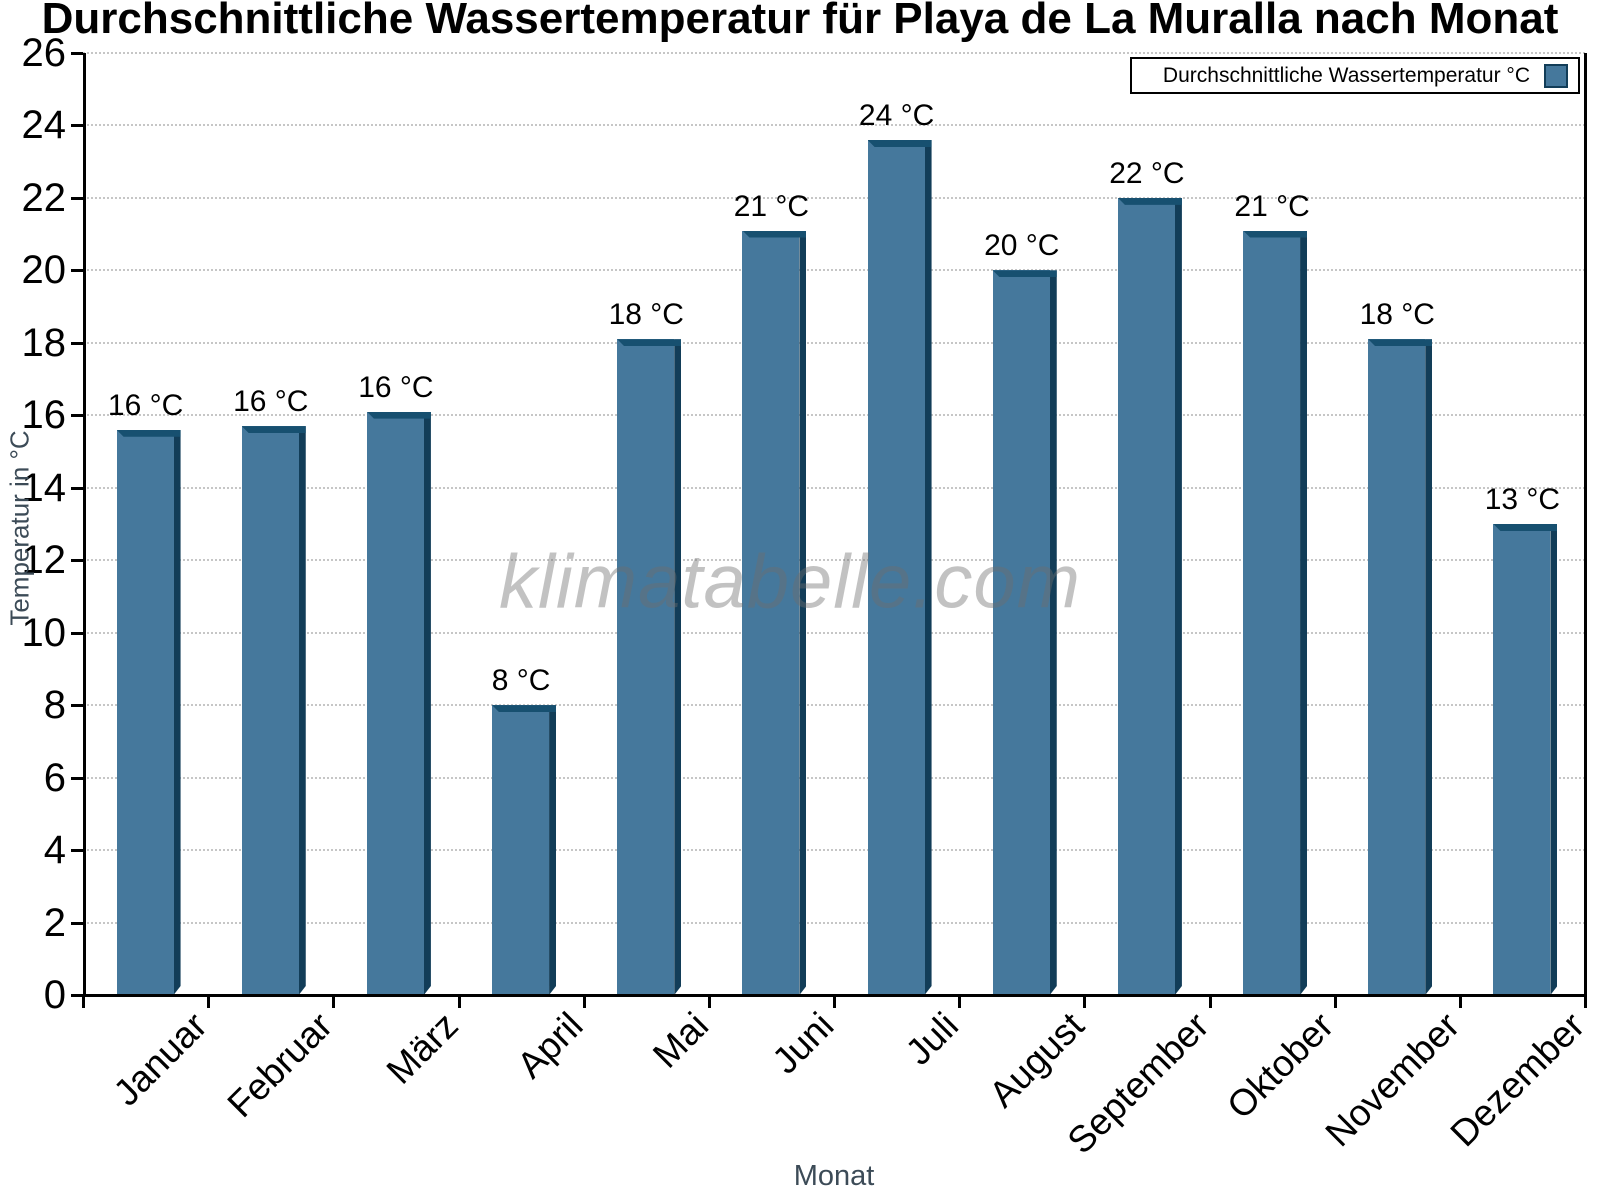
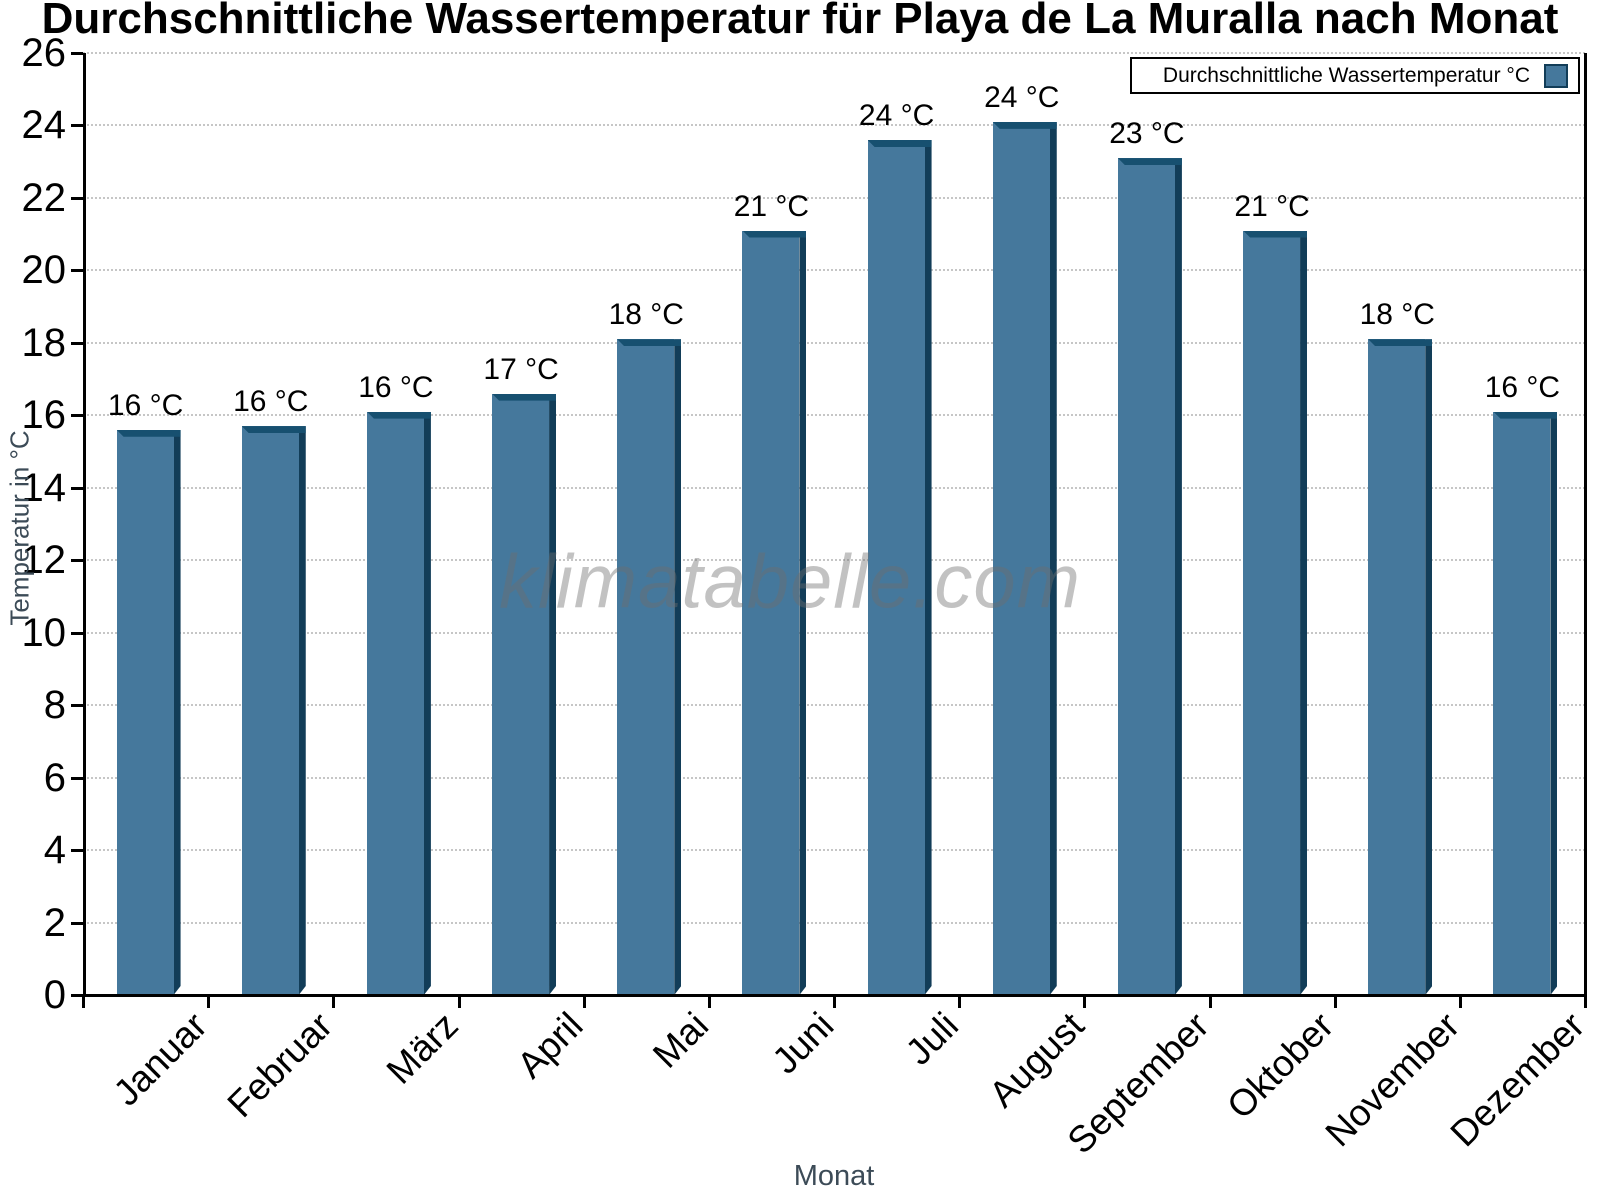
April: 8 -> 17
August: 20 -> 24
September: 22 -> 23
Dezember: 13 -> 16
